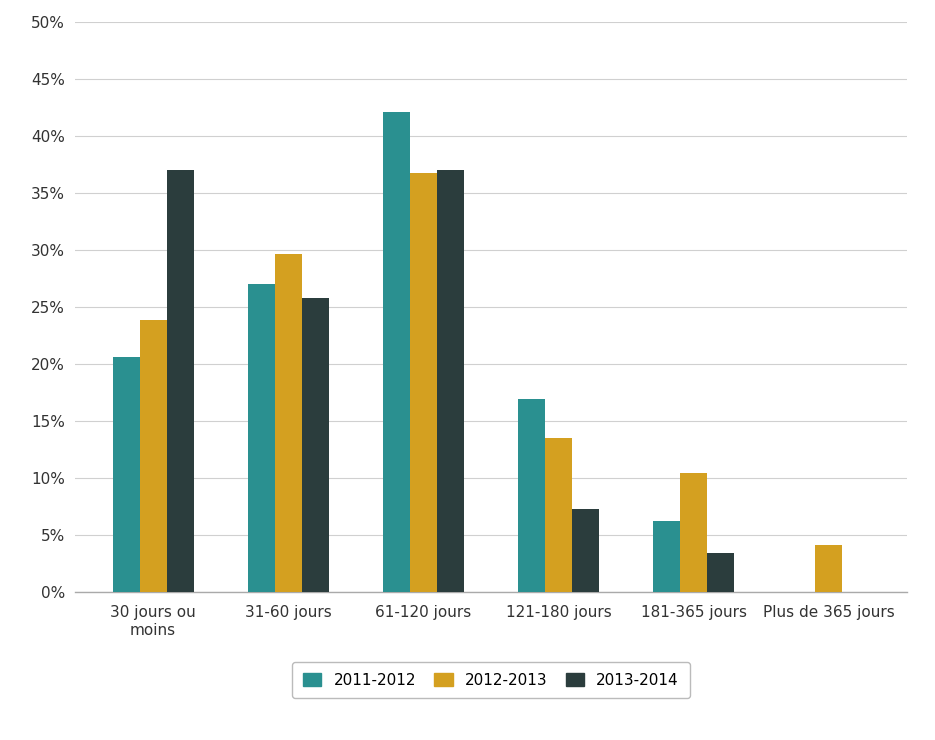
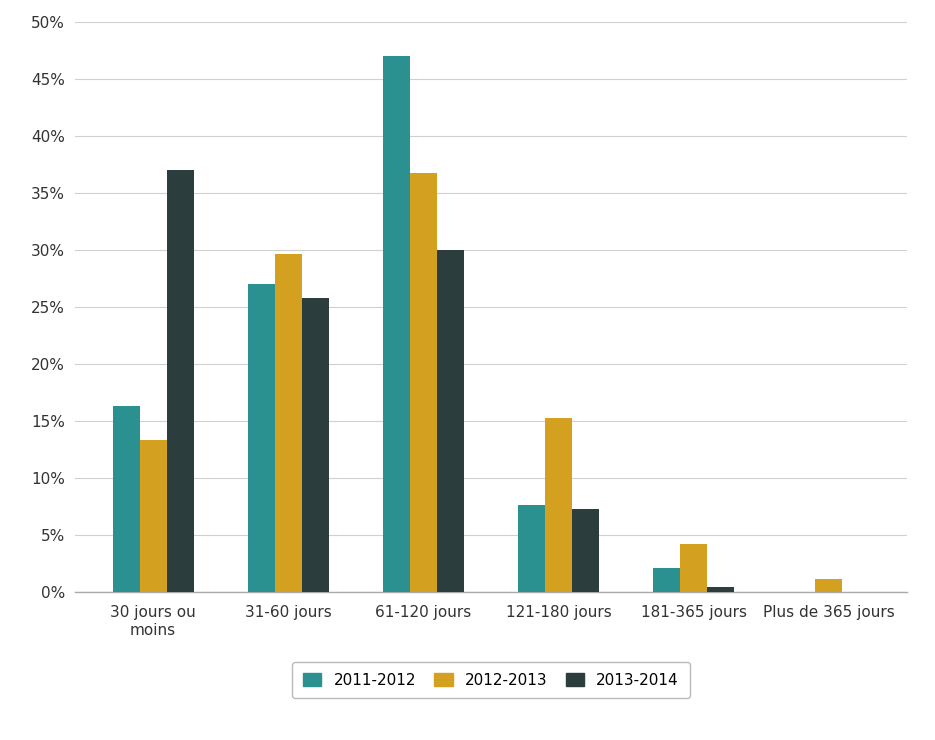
2011-2012/30 jours ou moins: 20.6% -> 16.3%
2012-2013/30 jours ou moins: 23.9% -> 13.3%
2011-2012/61-120 jours: 42.1% -> 47.0%
2013-2014/61-120 jours: 37.0% -> 30.0%
2011-2012/121-180 jours: 16.9% -> 7.6%
2012-2013/121-180 jours: 13.5% -> 15.3%
2011-2012/181-365 jours: 6.2% -> 2.1%
2012-2013/181-365 jours: 10.4% -> 4.2%
2013-2014/181-365 jours: 3.4% -> 0.4%
2012-2013/Plus de 365 jours: 4.1% -> 1.1%
